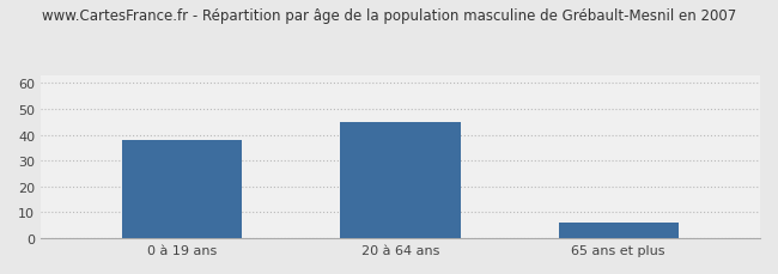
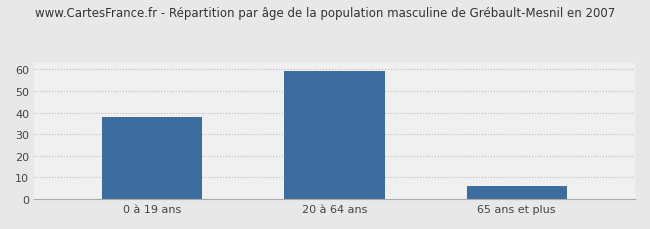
20 à 64 ans: 45 -> 59
